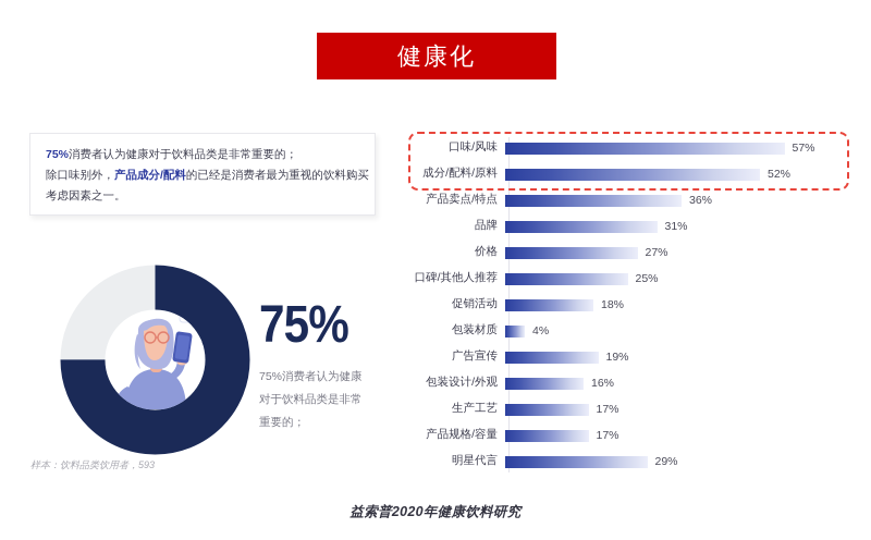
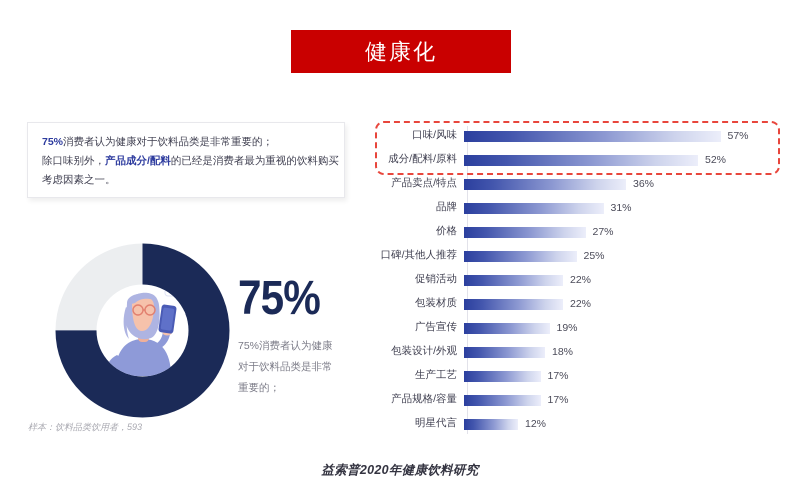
促销活动: 18% -> 22%
包装材质: 4% -> 22%
包装设计/外观: 16% -> 18%
明星代言: 29% -> 12%
